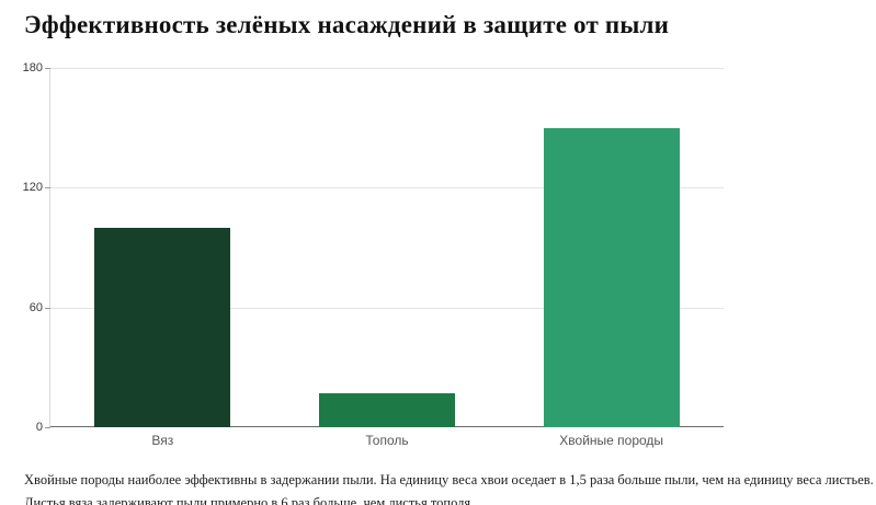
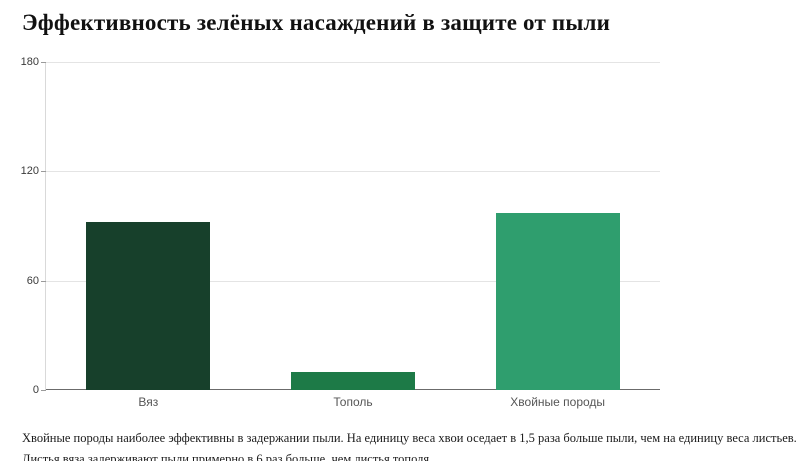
Вяз: 100 -> 92
Тополь: 17 -> 10
Хвойные породы: 150 -> 97
